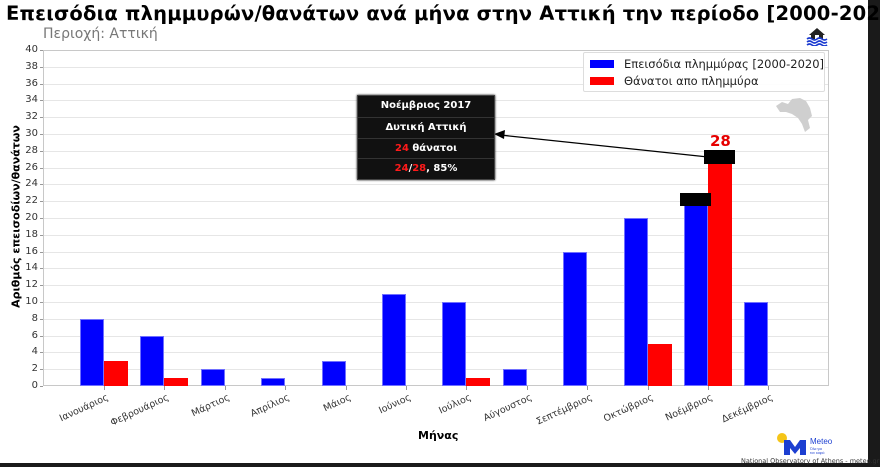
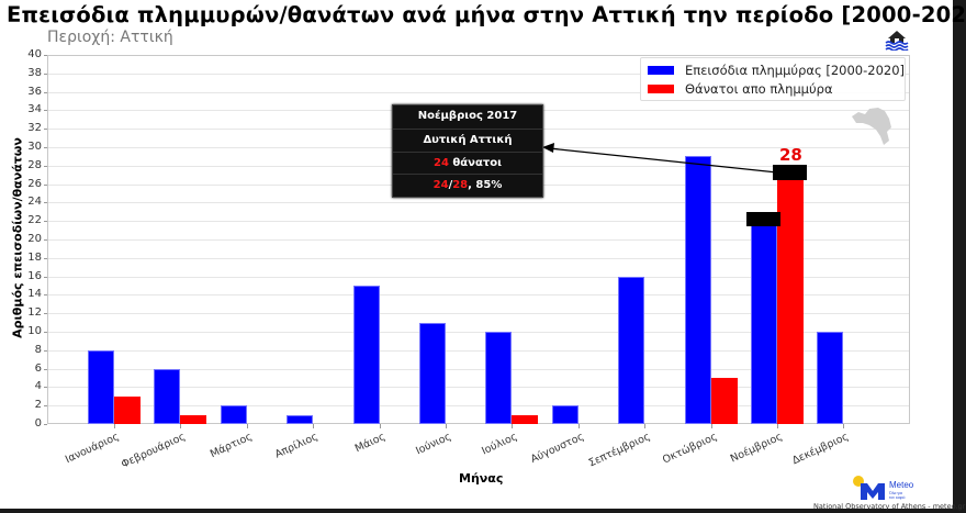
Επεισόδια πλημμύρας [2000-2020]/Μάιος: 3 -> 15
Επεισόδια πλημμύρας [2000-2020]/Οκτώβριος: 20 -> 29
